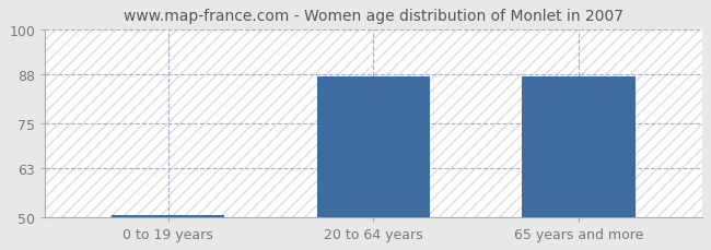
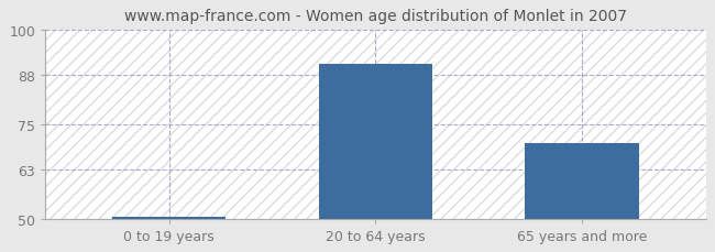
20 to 64 years: 87.5 -> 91.0
65 years and more: 87.5 -> 70.0
